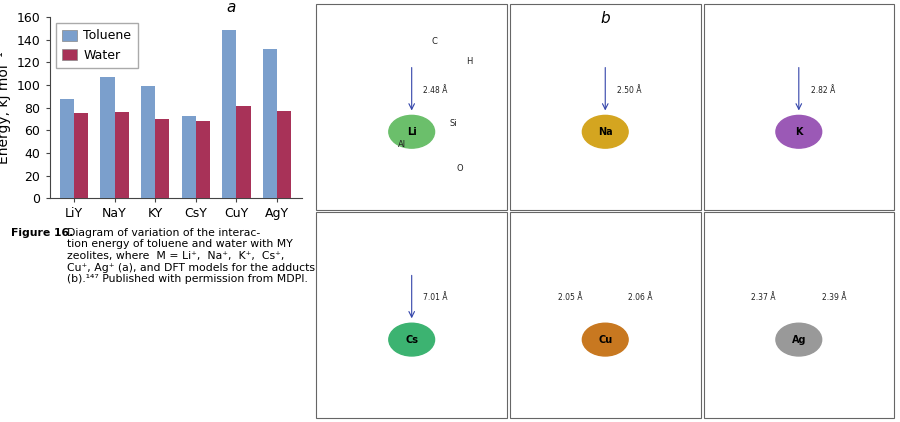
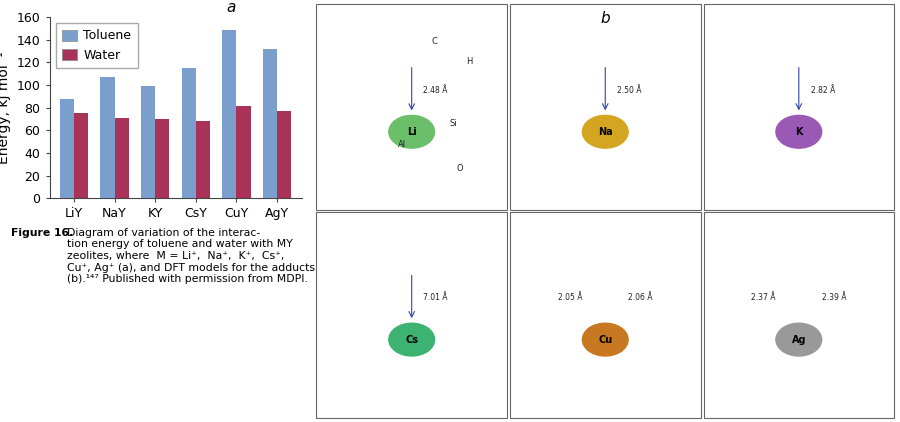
Water/NaY: 76 -> 71
Toluene/CsY: 73 -> 115
